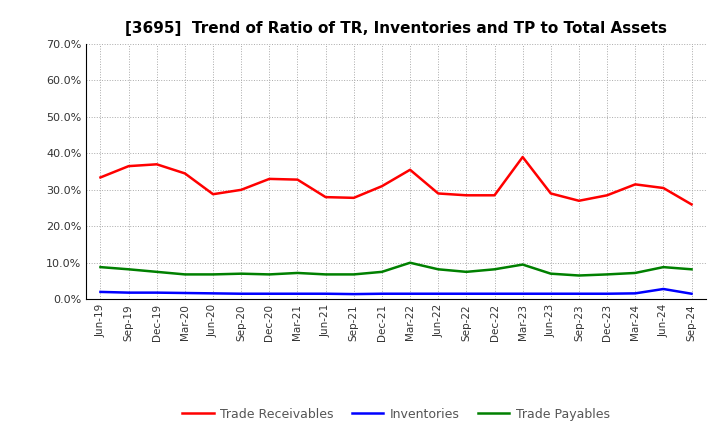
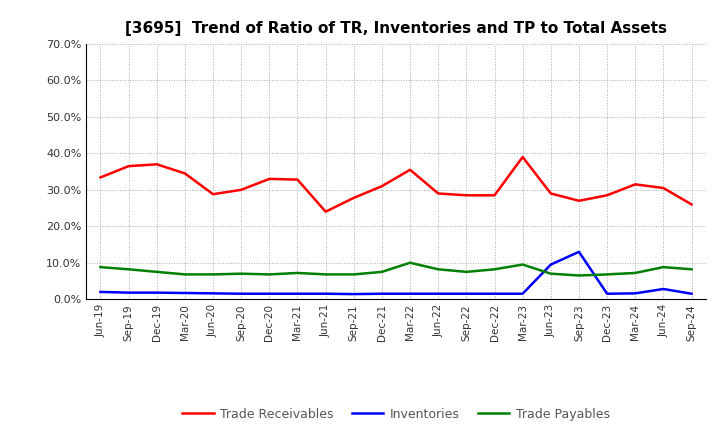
Trade Receivables/Jun-21: 28.0% -> 24.0%
Inventories/Jun-23: 1.5% -> 9.5%
Inventories/Sep-23: 1.5% -> 13.0%
